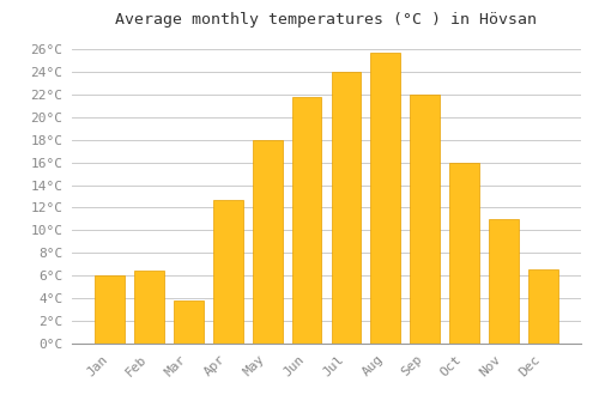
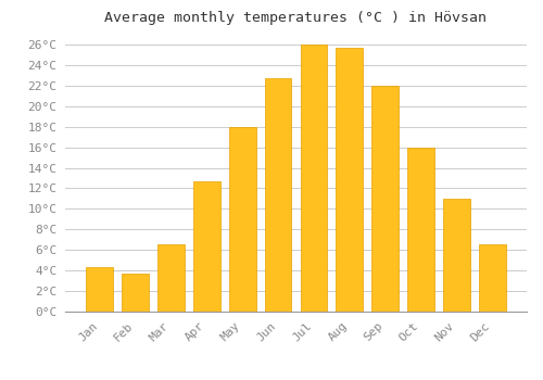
Jan: 6.0°C -> 4.3°C
Feb: 6.4°C -> 3.7°C
Mar: 3.8°C -> 6.5°C
Jun: 21.8°C -> 22.7°C
Jul: 24.0°C -> 26.0°C
